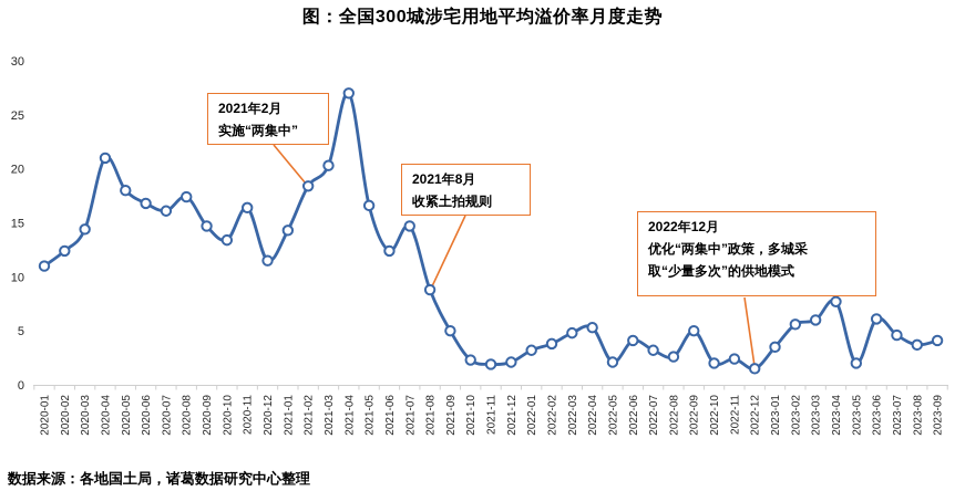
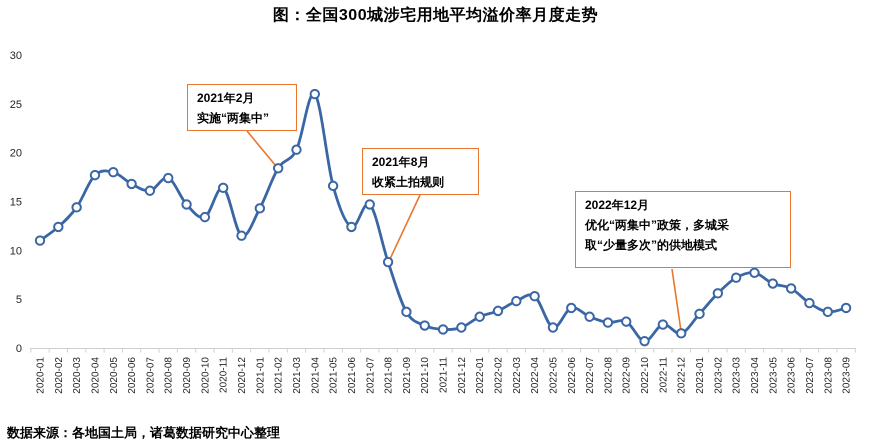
2020-04: 21 -> 18
2021-04: 27 -> 26
2021-09: 5 -> 4
2022-09: 5 -> 3
2022-10: 2 -> 1
2023-03: 6 -> 7
2023-05: 2 -> 7
